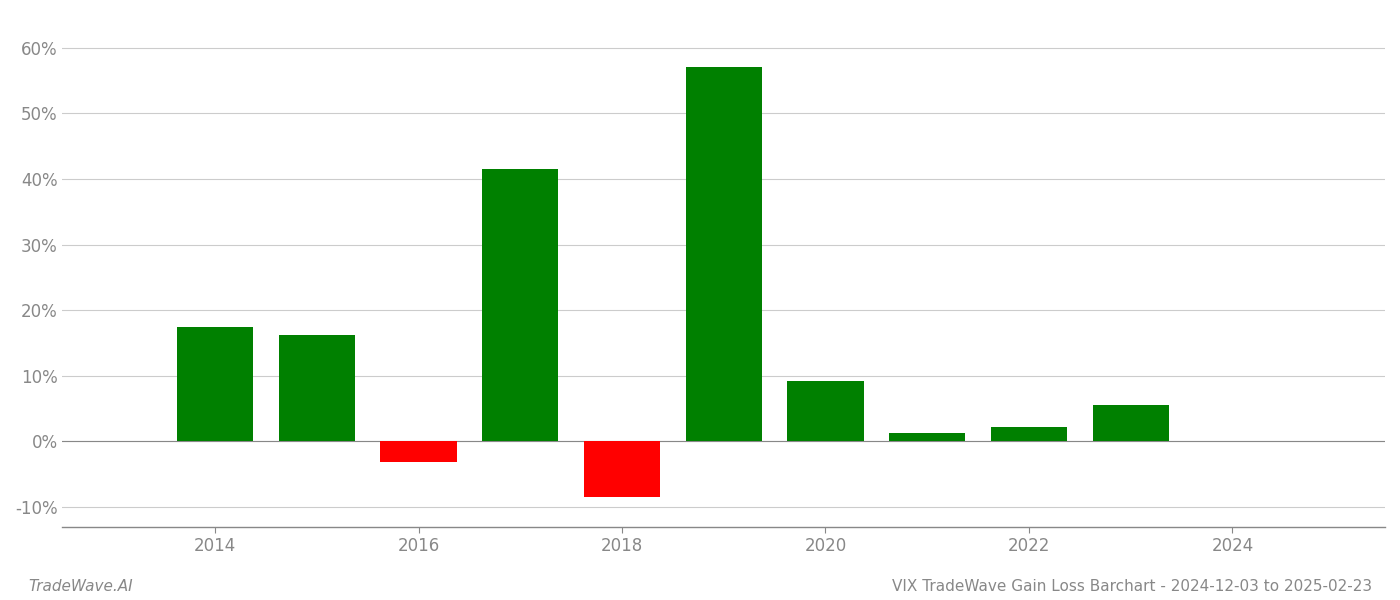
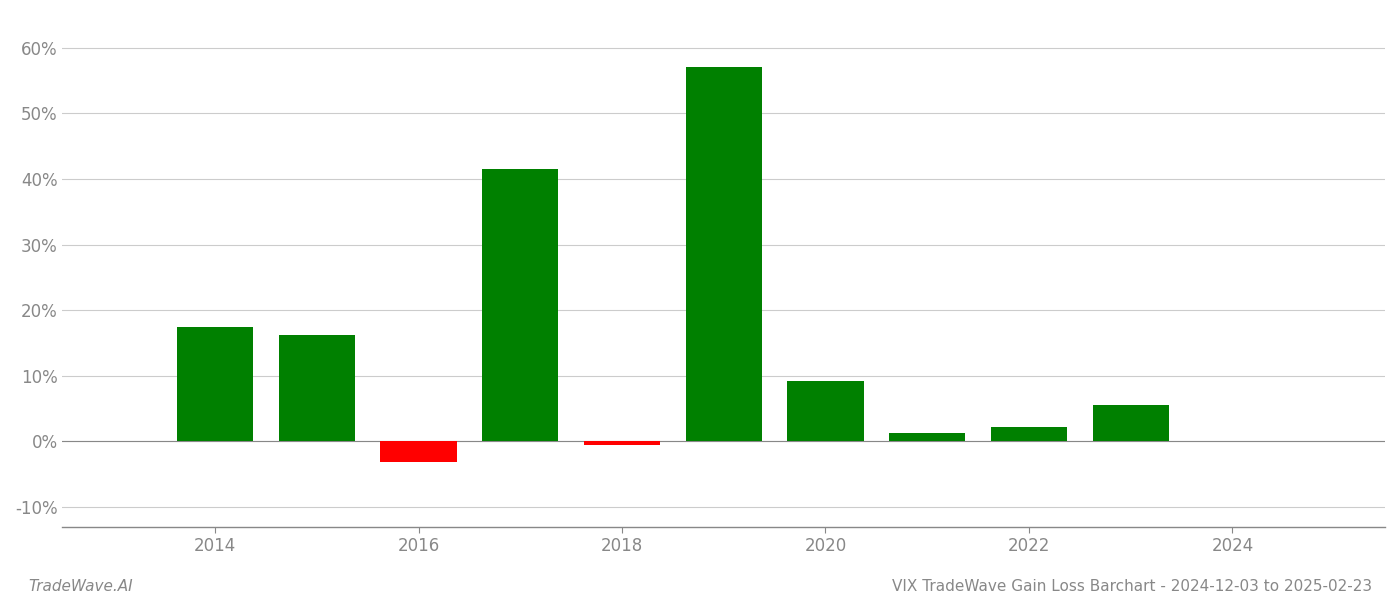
2018: -8.5% -> -0.6%
